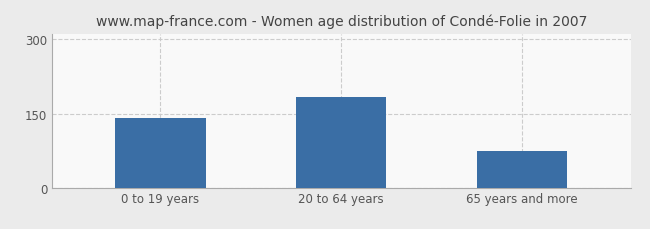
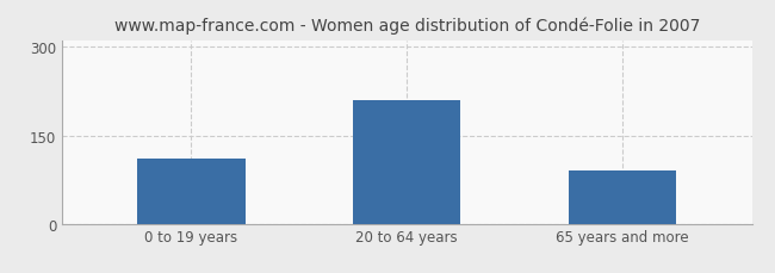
0 to 19 years: 140 -> 110
20 to 64 years: 183 -> 210
65 years and more: 75 -> 90
